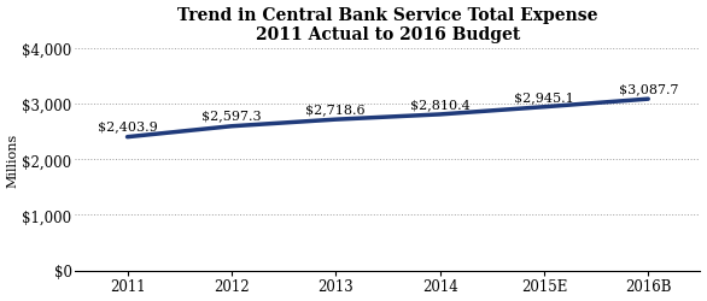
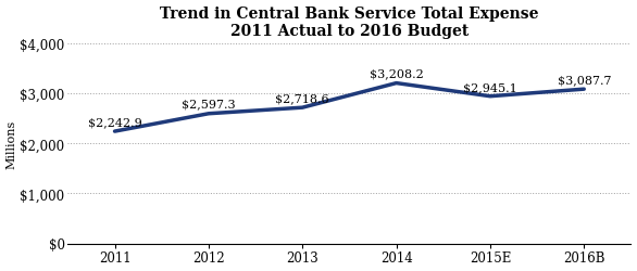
2011: $2,403.9 -> $2,242.9
2014: $2,810.4 -> $3,208.2
